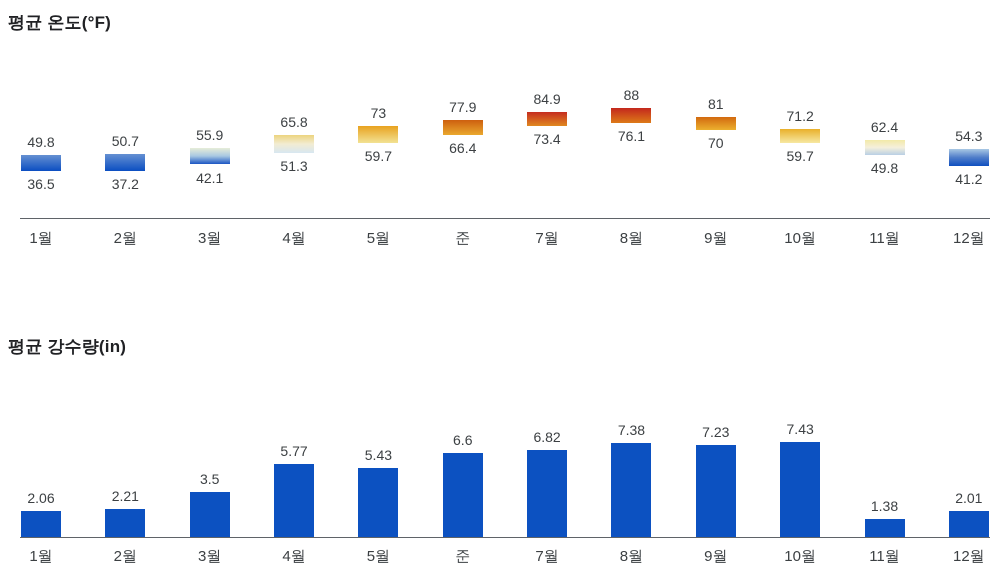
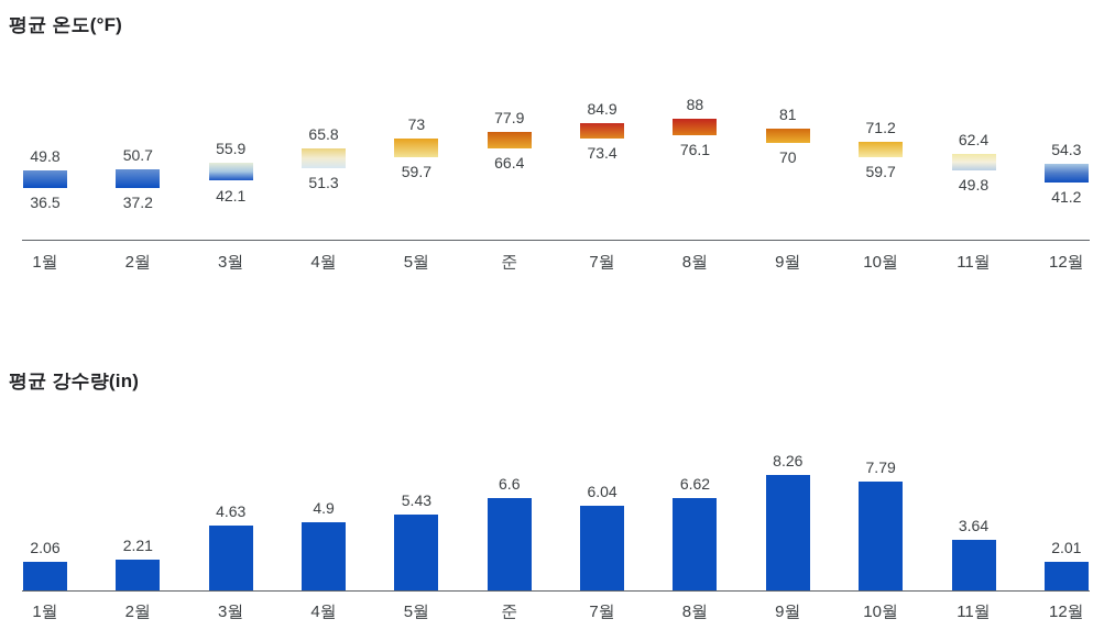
평균 강수량(in)/3월: 3.5 -> 4.63
평균 강수량(in)/4월: 5.77 -> 4.9
평균 강수량(in)/7월: 6.82 -> 6.04
평균 강수량(in)/8월: 7.38 -> 6.62
평균 강수량(in)/9월: 7.23 -> 8.26
평균 강수량(in)/10월: 7.43 -> 7.79
평균 강수량(in)/11월: 1.38 -> 3.64
